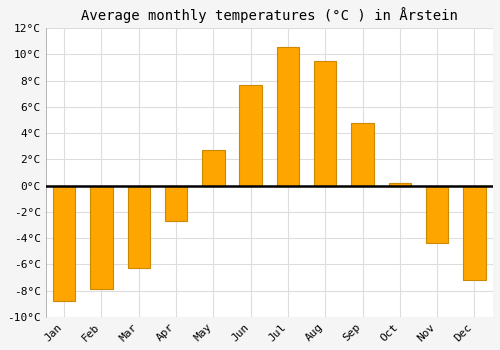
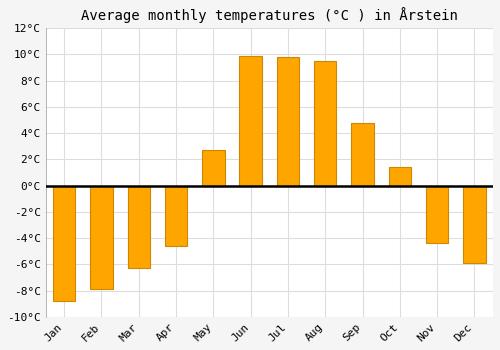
Apr: -2.7°C -> -4.6°C
Jun: 7.7°C -> 9.9°C
Jul: 10.6°C -> 9.8°C
Oct: 0.2°C -> 1.4°C
Dec: -7.2°C -> -5.9°C
